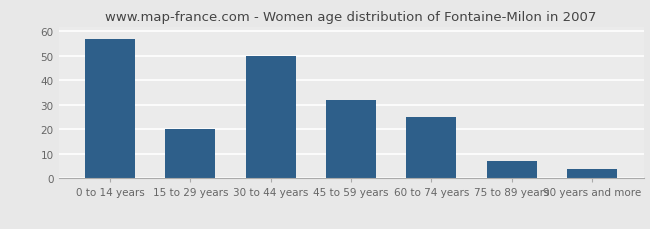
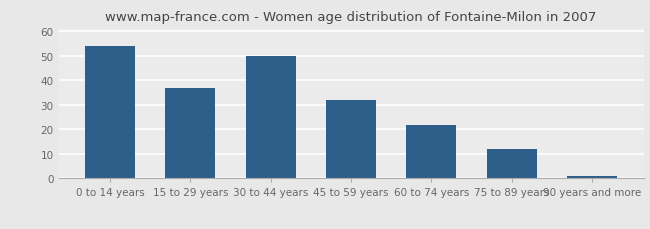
0 to 14 years: 57 -> 54
15 to 29 years: 20 -> 37
60 to 74 years: 25 -> 22
75 to 89 years: 7 -> 12
90 years and more: 4 -> 1
